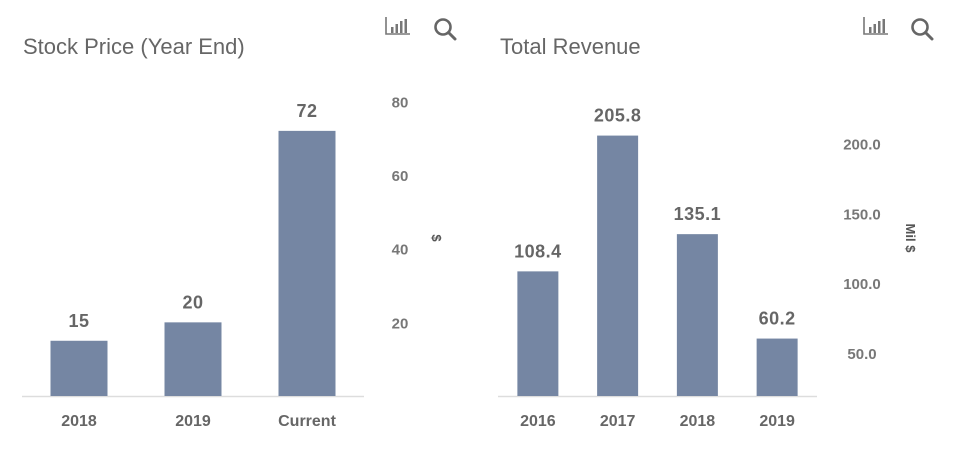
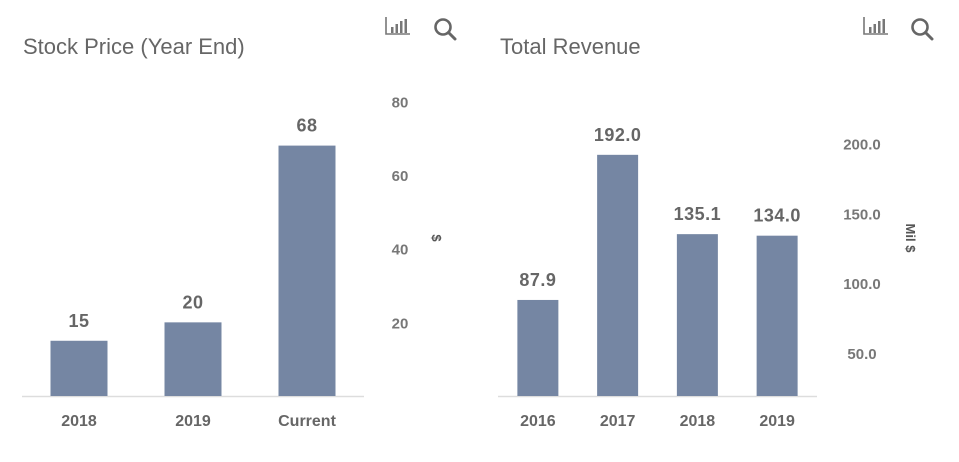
Stock Price (Year End)/Current: 72 -> 68
Total Revenue/2016: 108.4 -> 87.9
Total Revenue/2017: 205.8 -> 192.0
Total Revenue/2019: 60.2 -> 134.0
